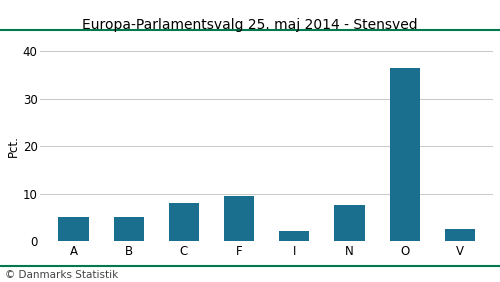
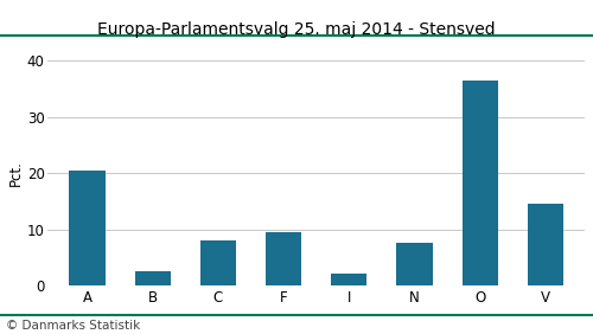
A: 5.0 -> 20.5
B: 5.0 -> 2.5
V: 2.5 -> 14.5
